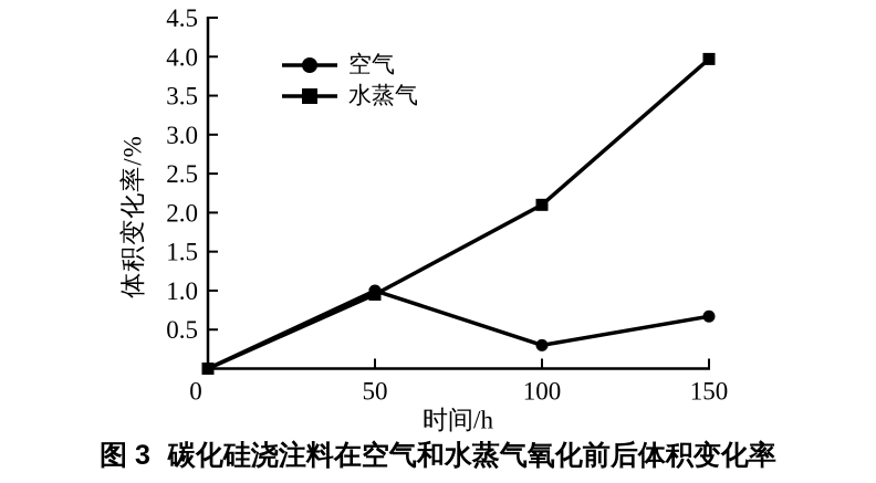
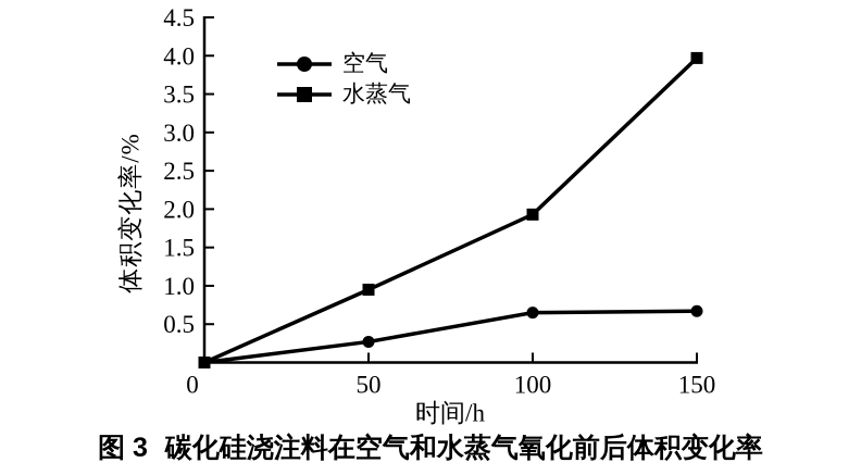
空气/50: 1.0 -> 0.3
空气/100: 0.3 -> 0.7
水蒸气/100: 2.1 -> 1.9
